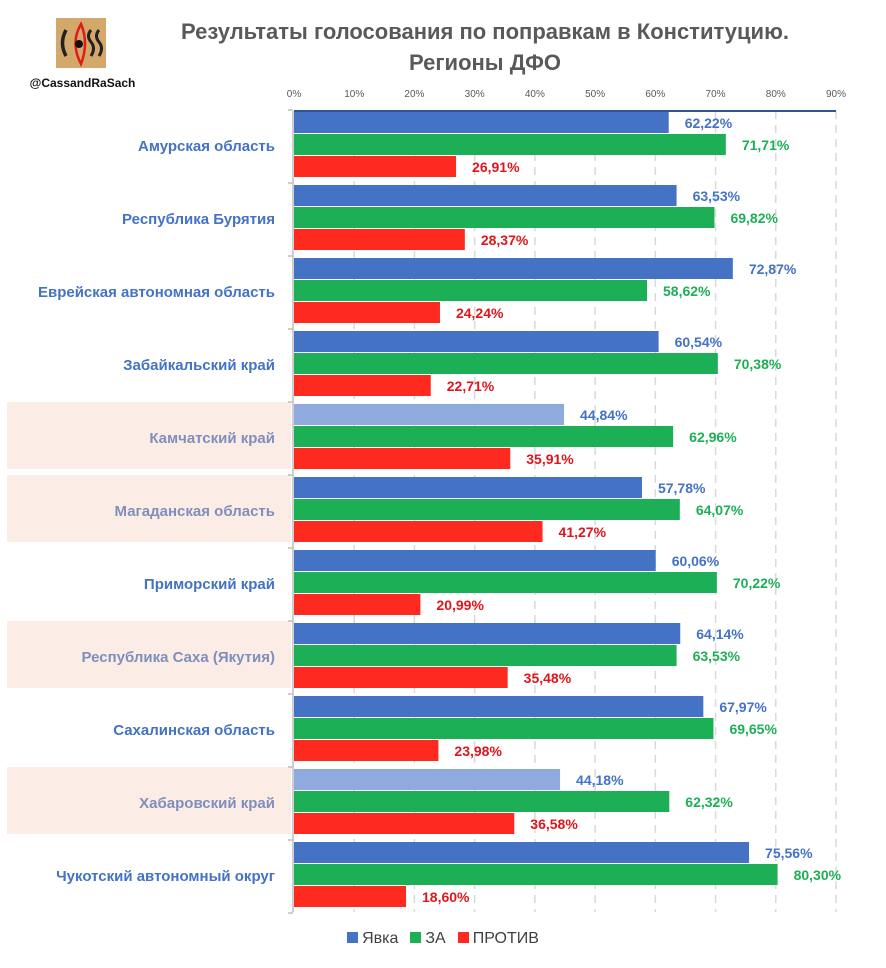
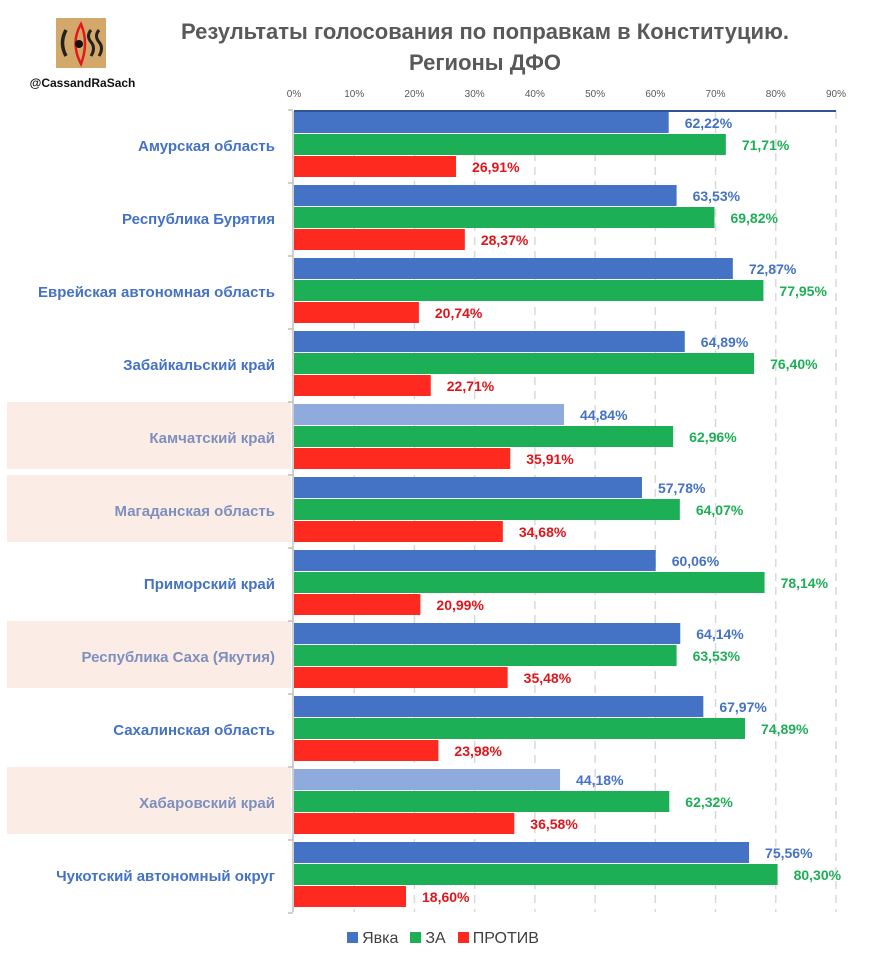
ЗА/Еврейская автономная область: 58,62% -> 77,95%
ПРОТИВ/Еврейская автономная область: 24,24% -> 20,74%
Явка/Забайкальский край: 60,54% -> 64,89%
ЗА/Забайкальский край: 70,38% -> 76,40%
ПРОТИВ/Магаданская область: 41,27% -> 34,68%
ЗА/Приморский край: 70,22% -> 78,14%
ЗА/Сахалинская область: 69,65% -> 74,89%
